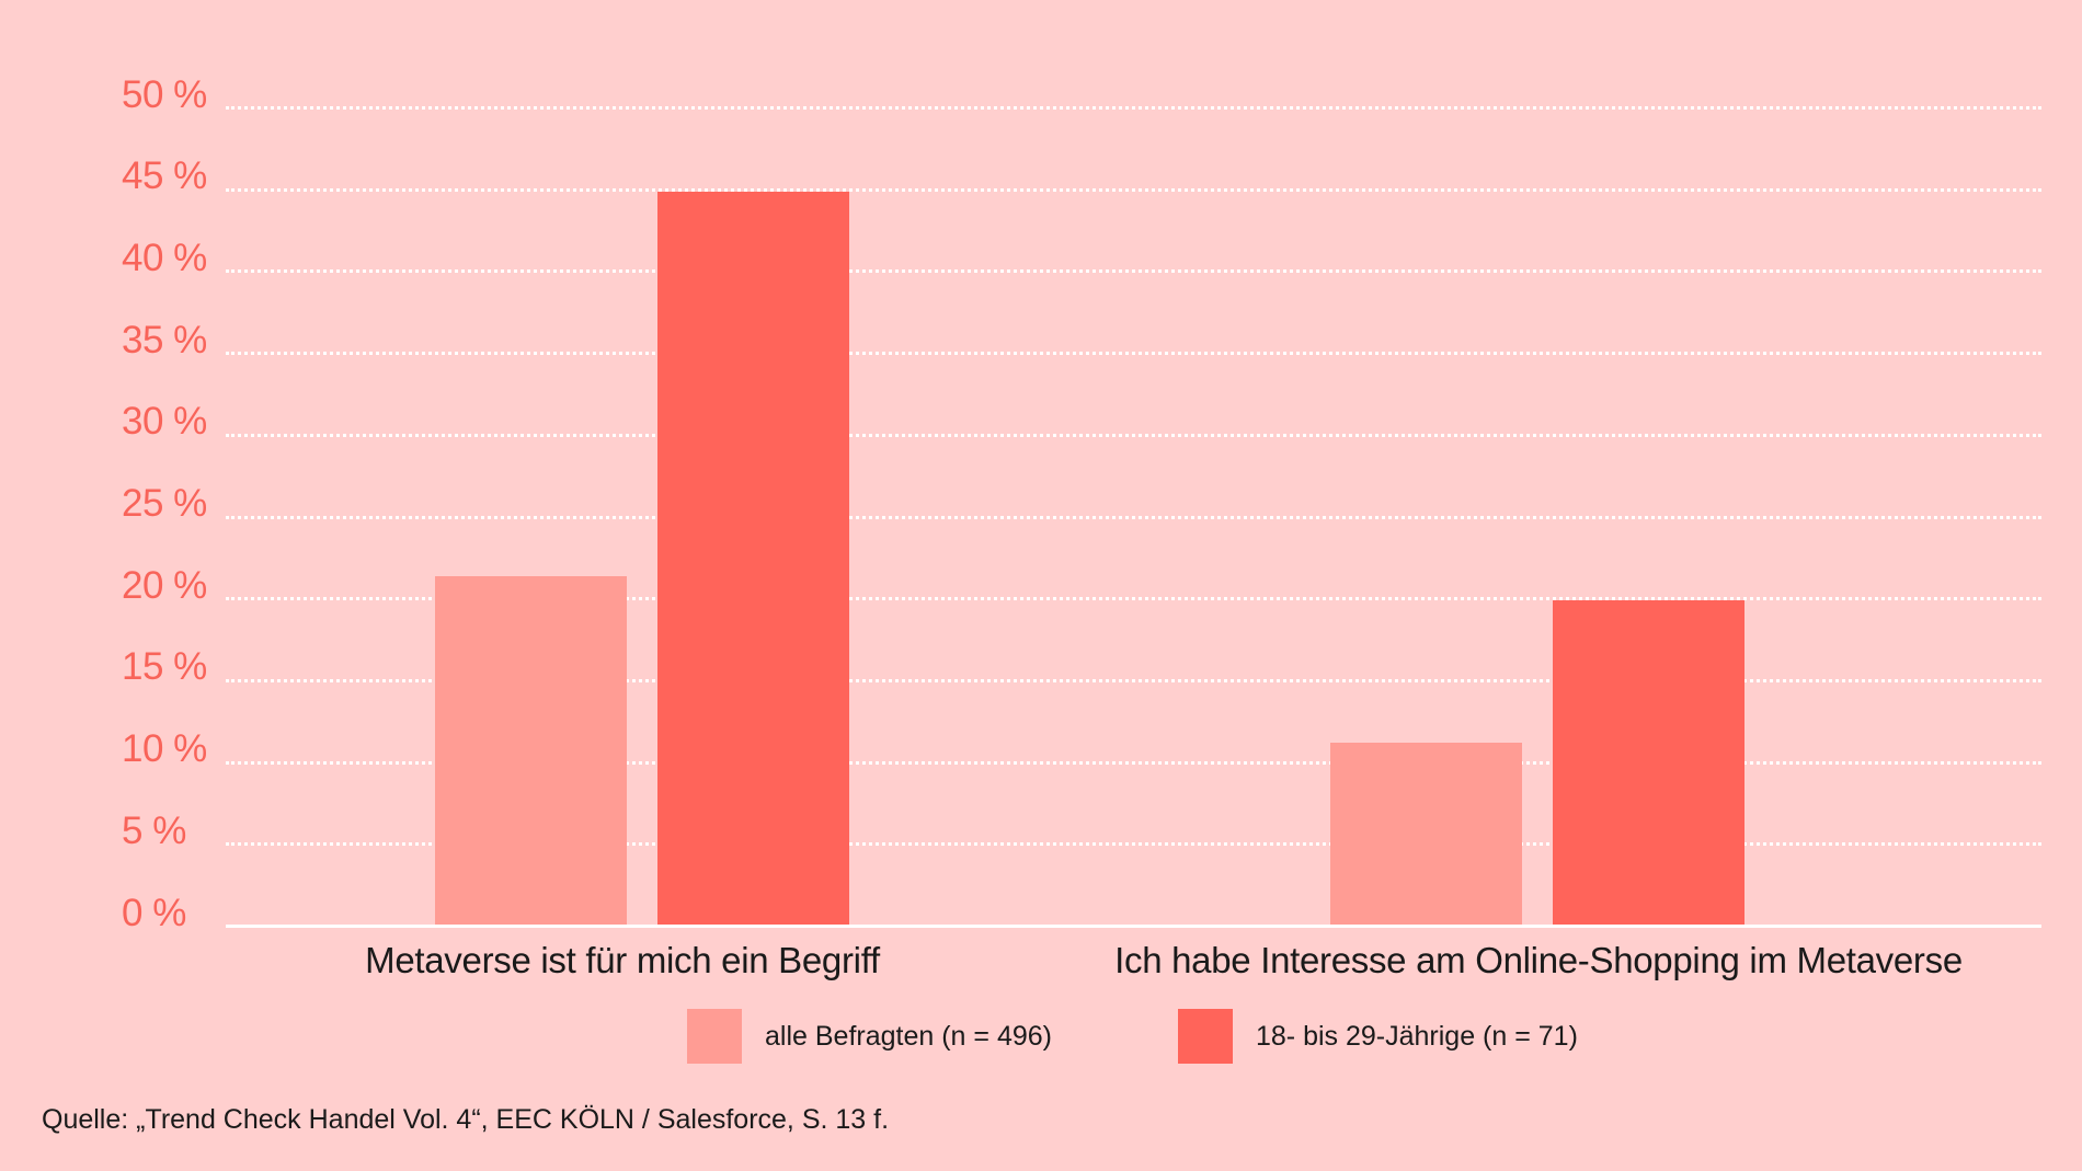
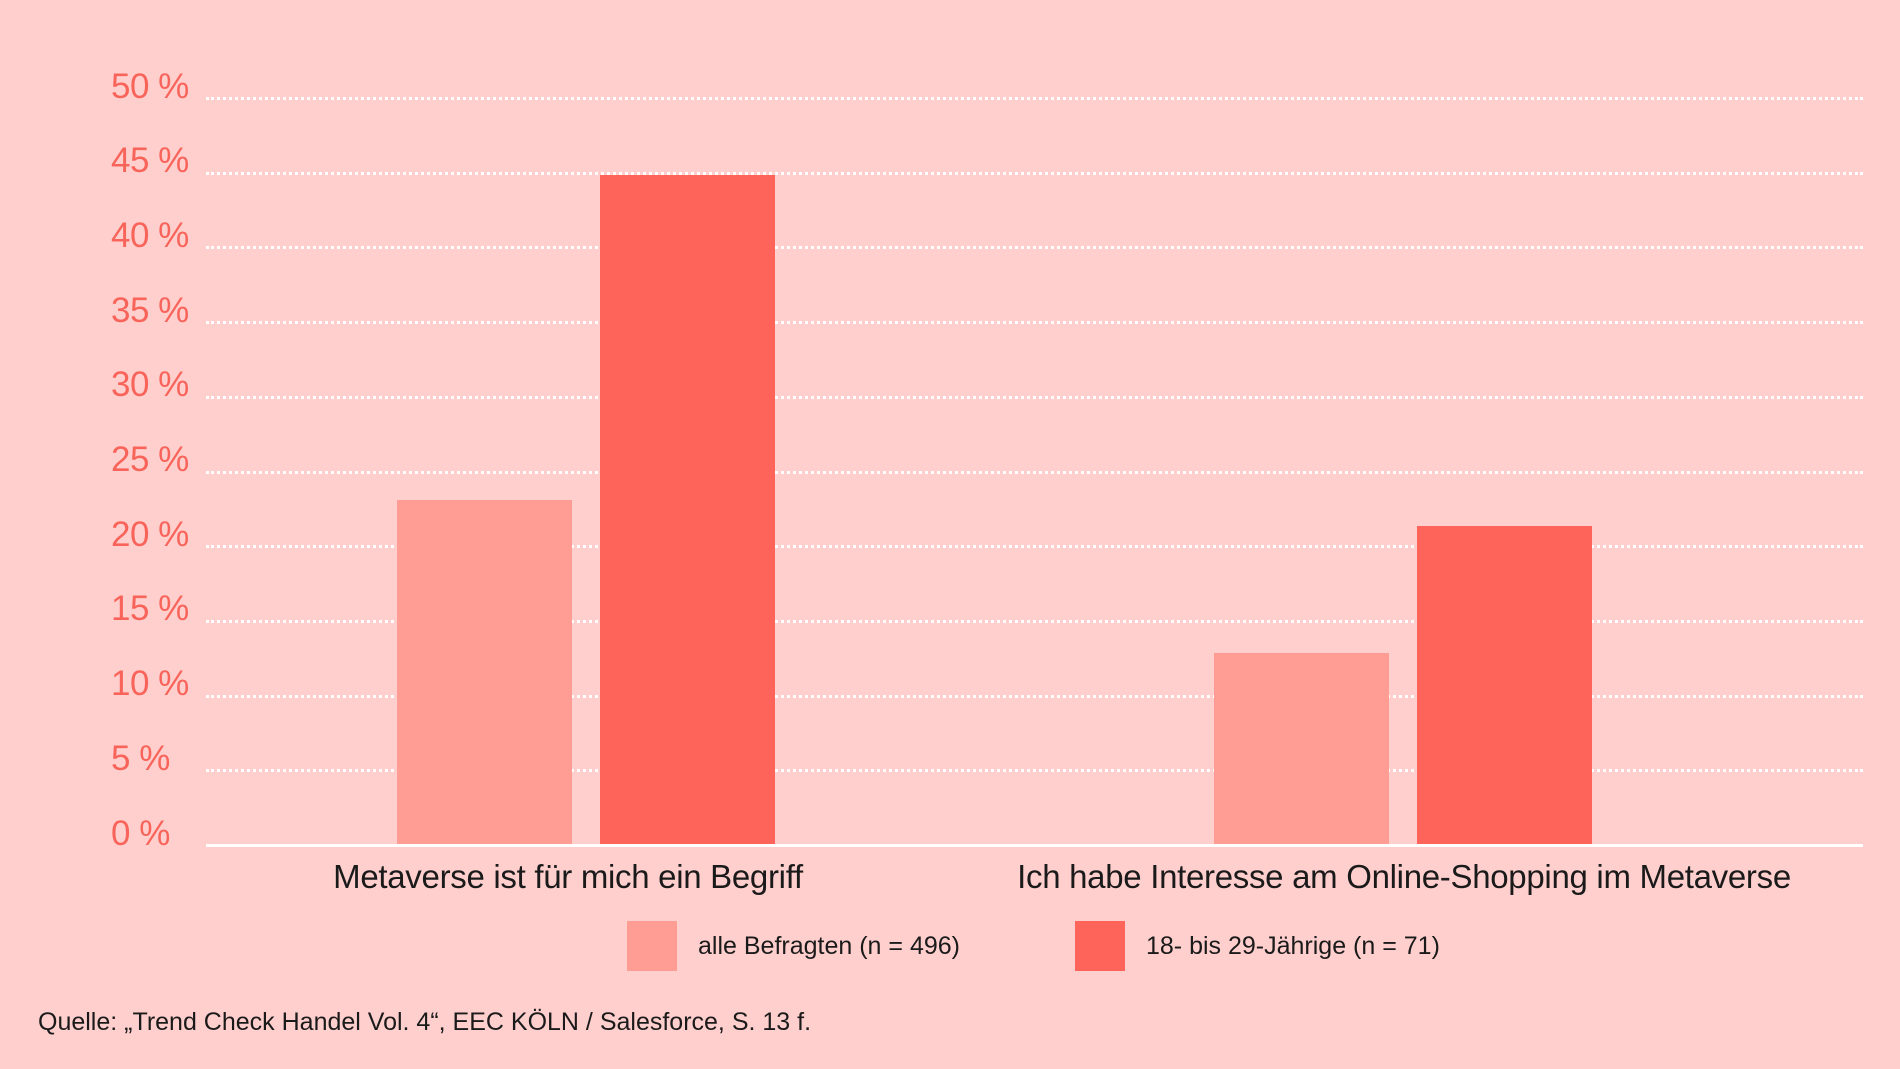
alle Befragten (n = 496)/Metaverse ist für mich ein Begriff: 21.4% -> 23.1%
alle Befragten (n = 496)/Ich habe Interesse am Online-Shopping im Metaverse: 11.2% -> 12.9%
18- bis 29-Jährige (n = 71)/Ich habe Interesse am Online-Shopping im Metaverse: 19.9% -> 21.4%
